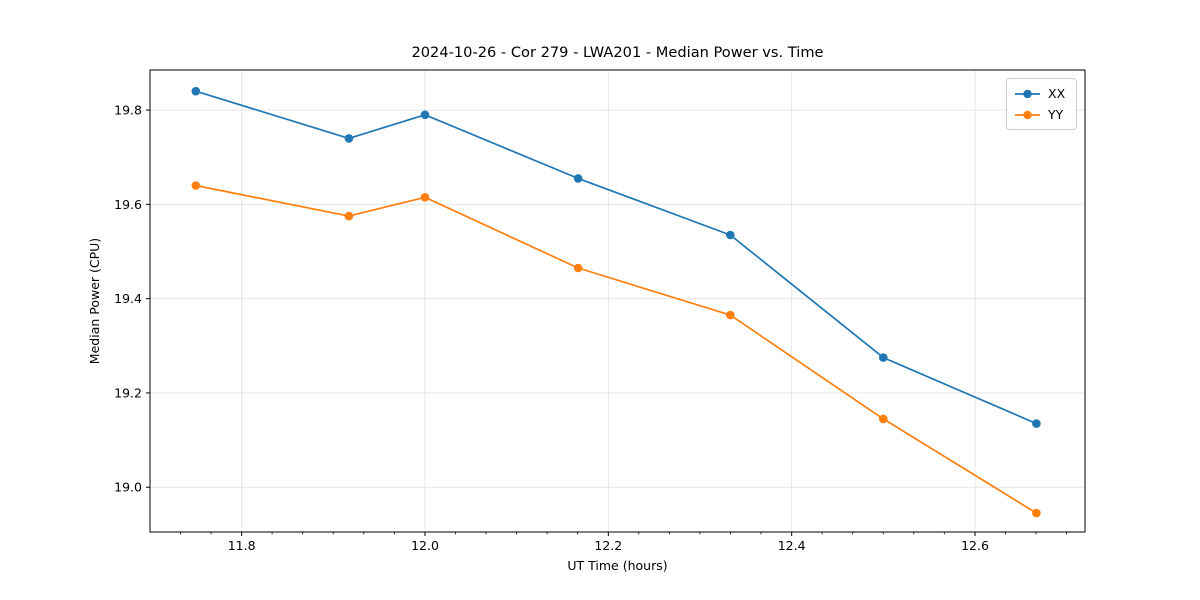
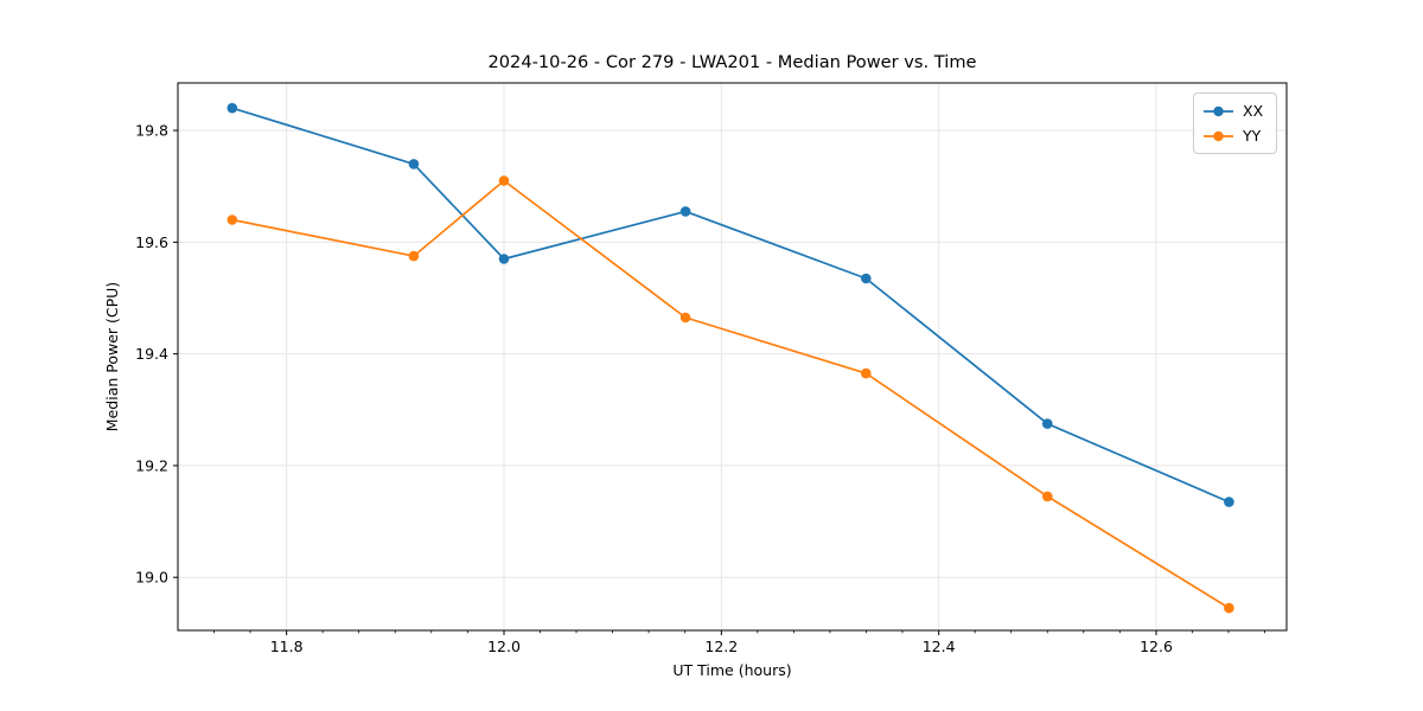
XX/12.0: 19.79 -> 19.57
YY/12.0: 19.61 -> 19.71
